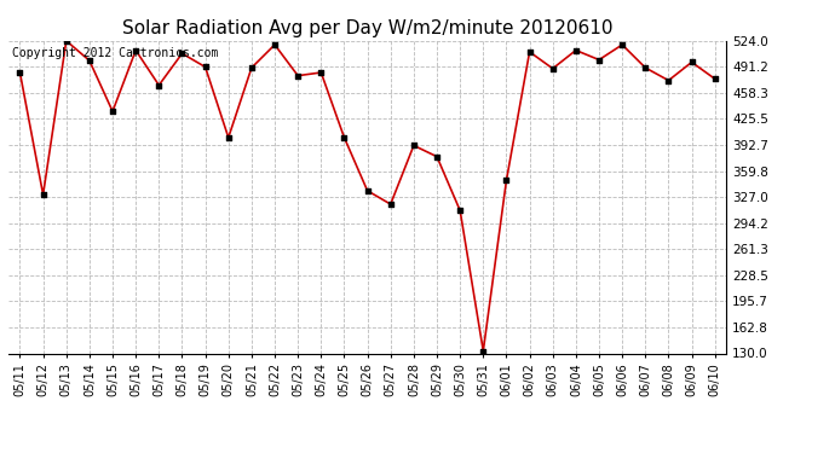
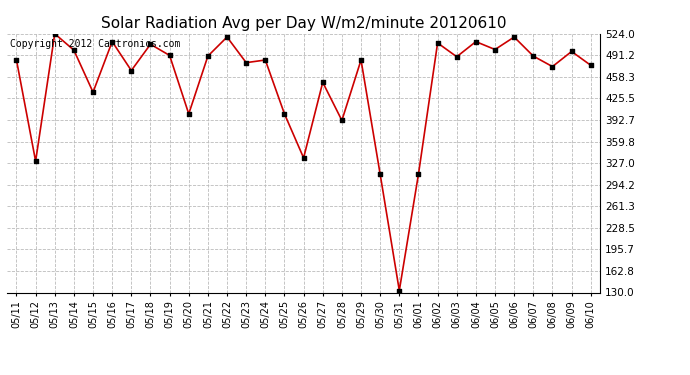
05/27: 318 -> 450
05/29: 378 -> 484
06/01: 348 -> 310
